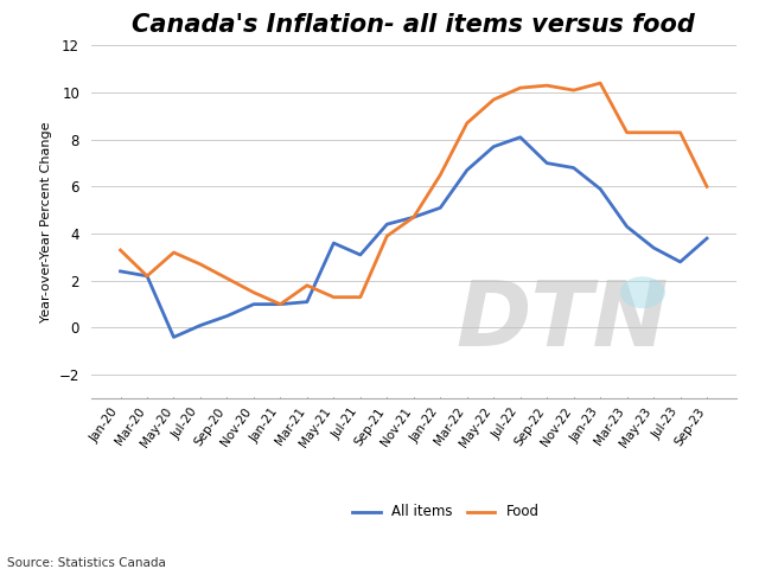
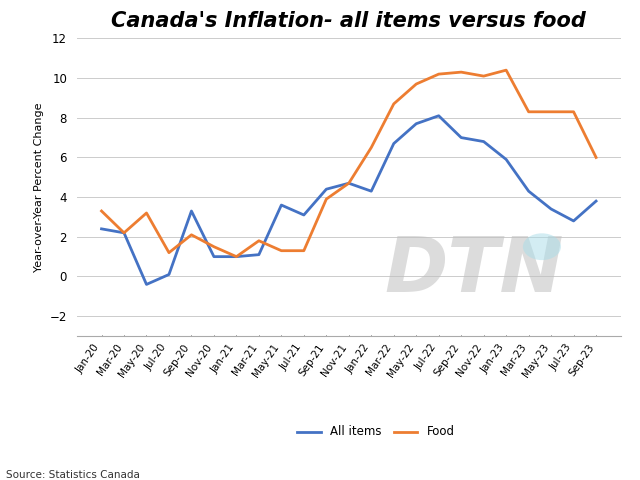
Food/Jul-20: 2.7 -> 1.2
All items/Sep-20: 0.5 -> 3.3
All items/Jan-22: 5.1 -> 4.3
